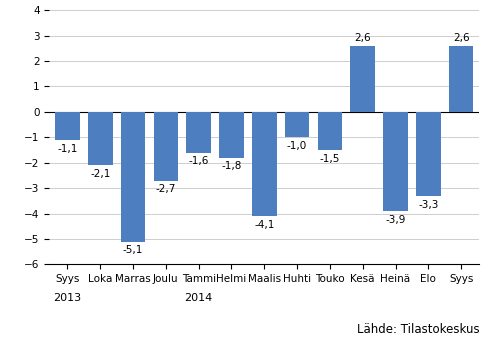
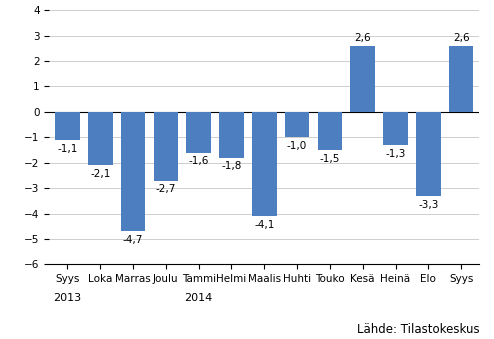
Marras: -5,1 -> -4,7
Heinä: -3,9 -> -1,3
